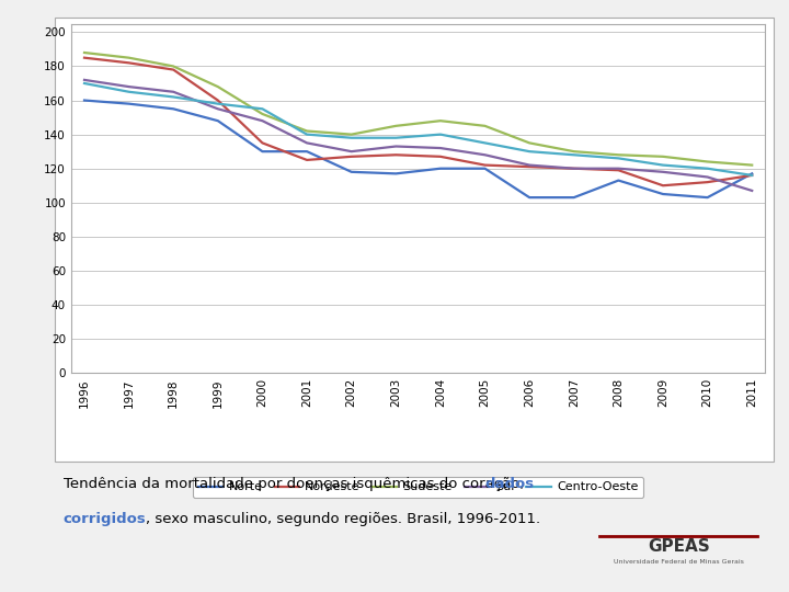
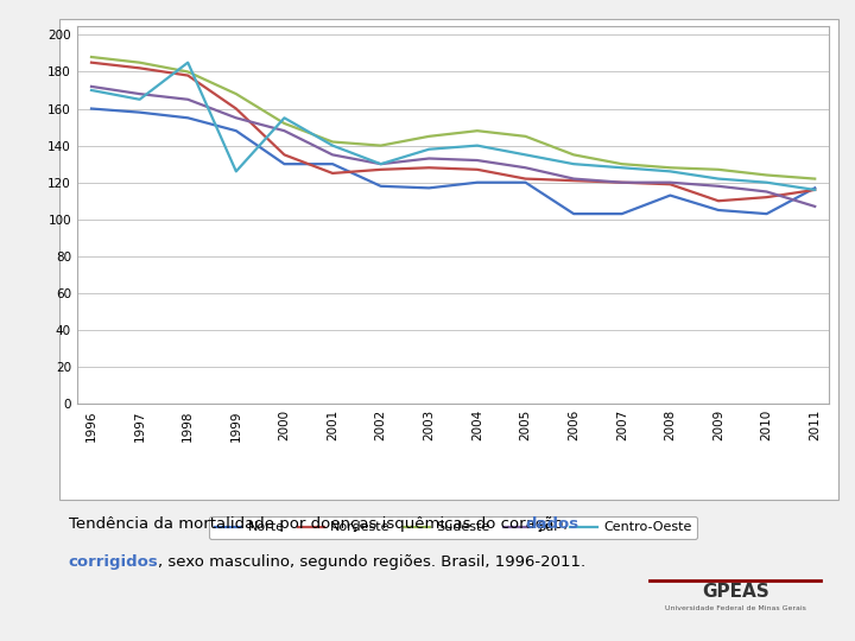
Centro-Oeste/1998: 162 -> 185
Centro-Oeste/1999: 158 -> 126
Centro-Oeste/2002: 138 -> 130
